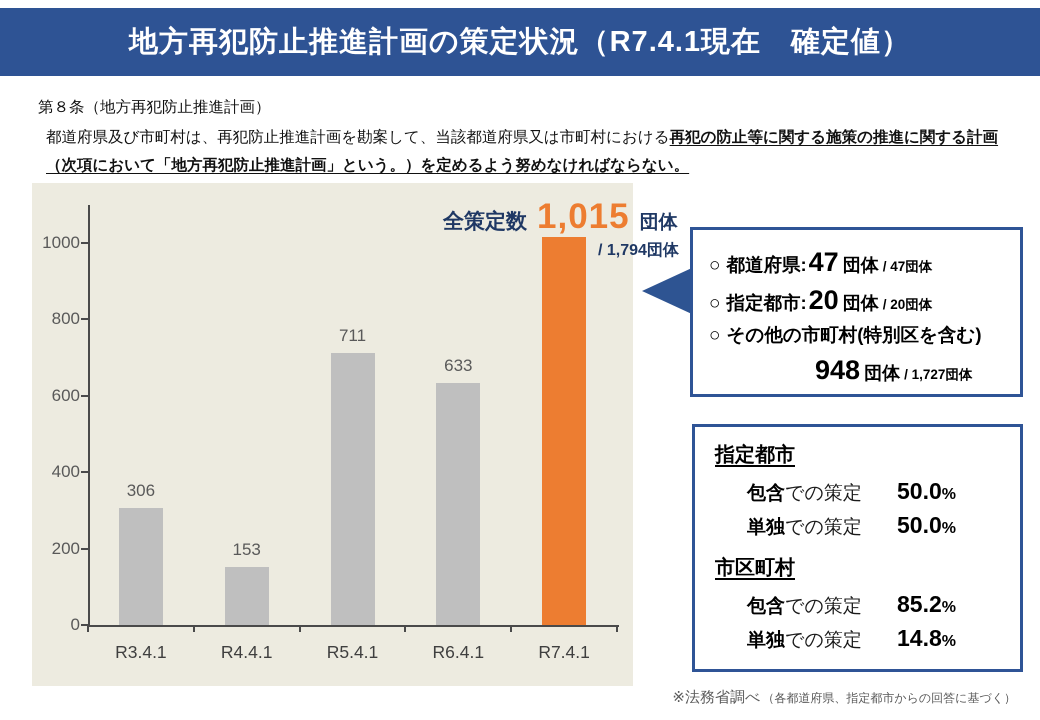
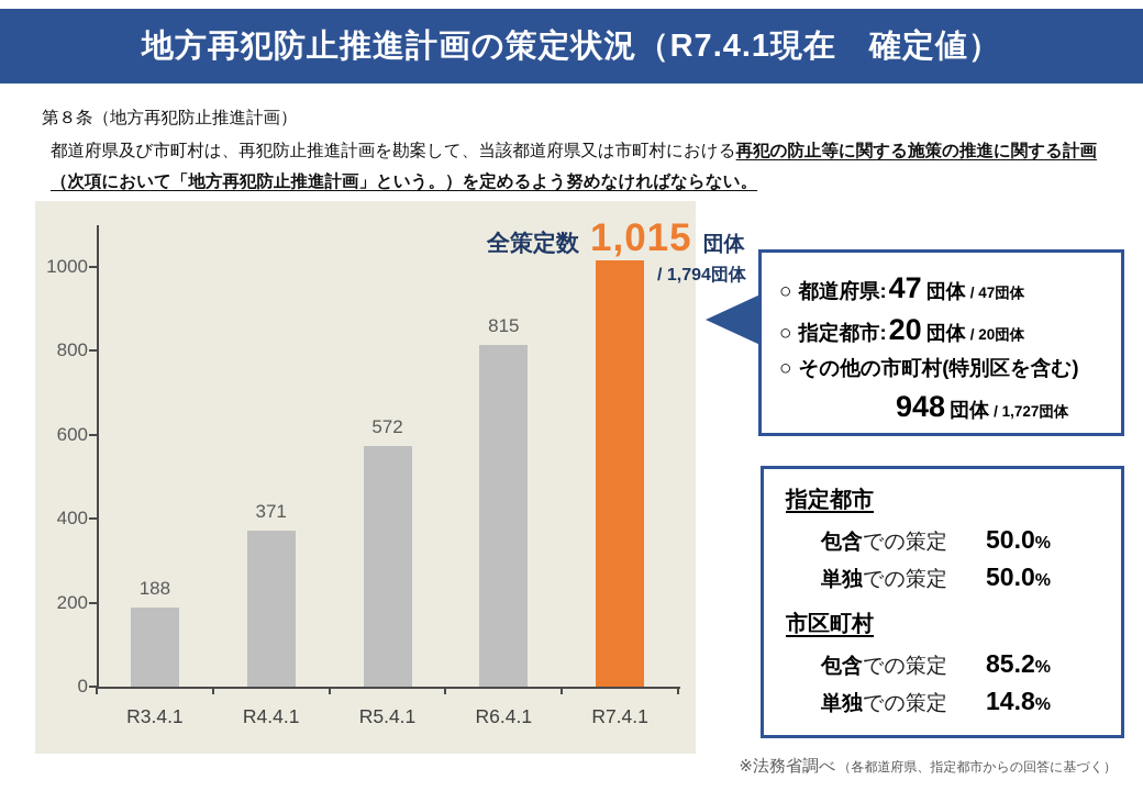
R3.4.1: 306 -> 188
R4.4.1: 153 -> 371
R5.4.1: 711 -> 572
R6.4.1: 633 -> 815
